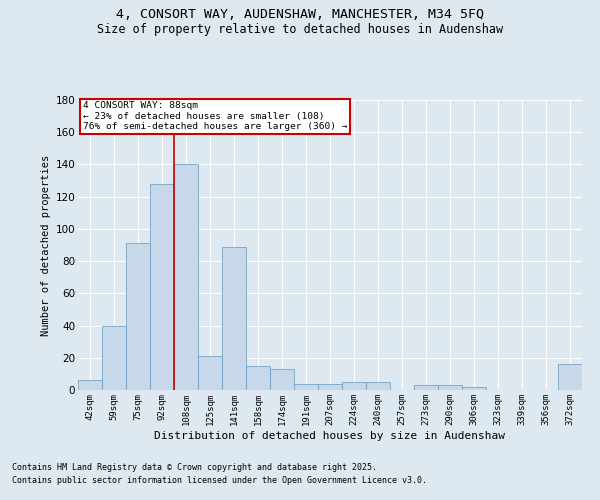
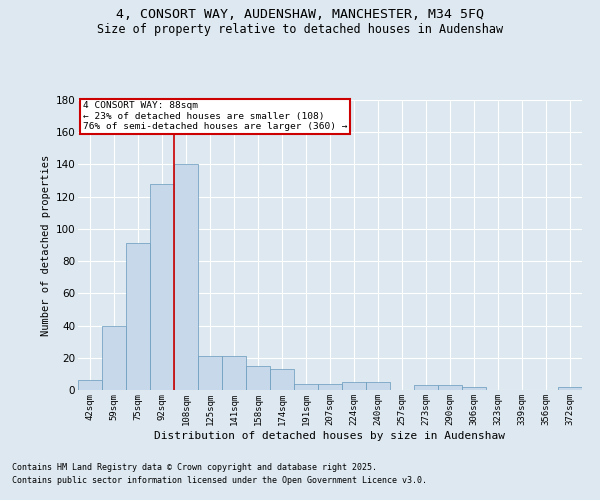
141sqm: 89 -> 21
372sqm: 16 -> 2
